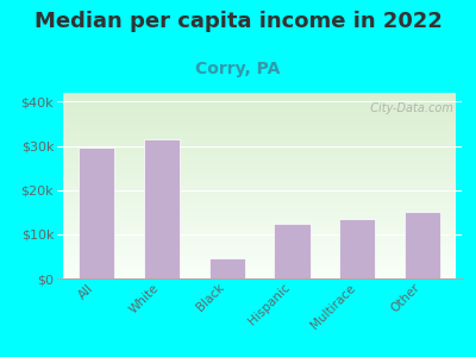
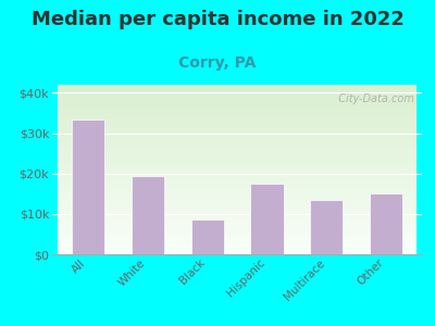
All: $29.5k -> $33.5k
White: $31.5k -> $19.5k
Black: $4.5k -> $8.5k
Hispanic: $12.5k -> $17.5k
